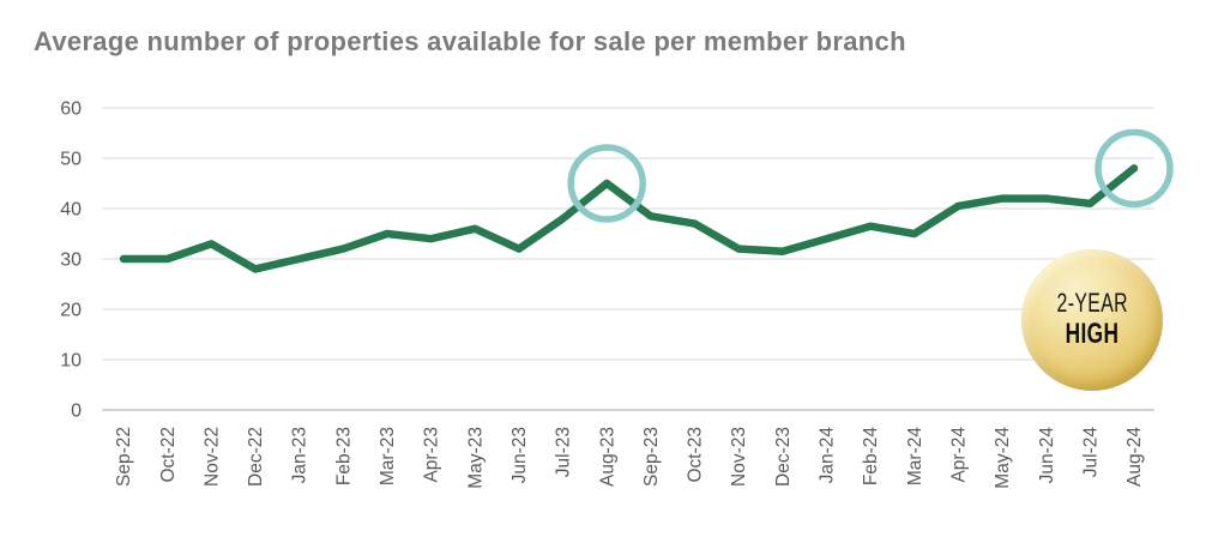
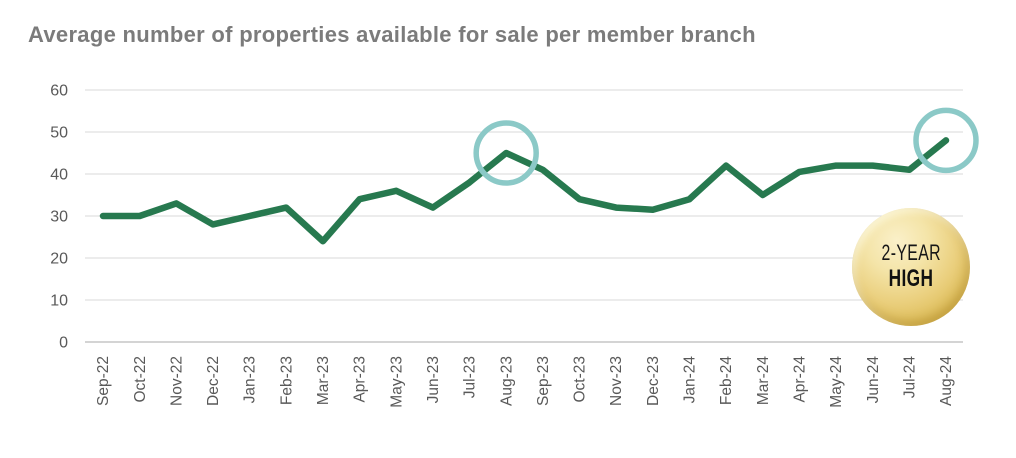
Mar-23: 35 -> 24
Sep-23: 38 -> 41
Oct-23: 37 -> 34
Feb-24: 36 -> 42
